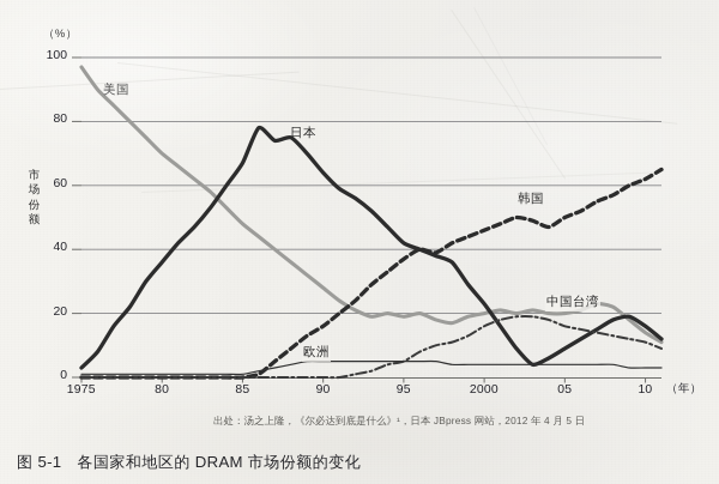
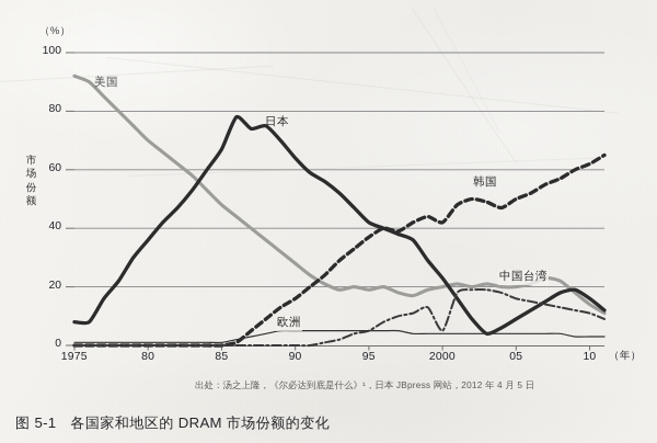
美国/1975: 97 -> 92
日本/1975: 3 -> 8
韩国/2000: 46 -> 42
中国台湾/2000: 16 -> 5
